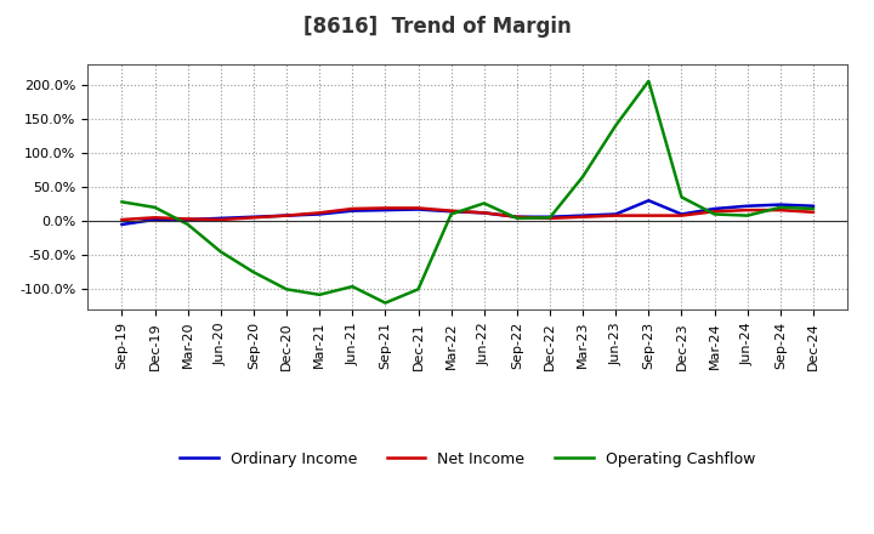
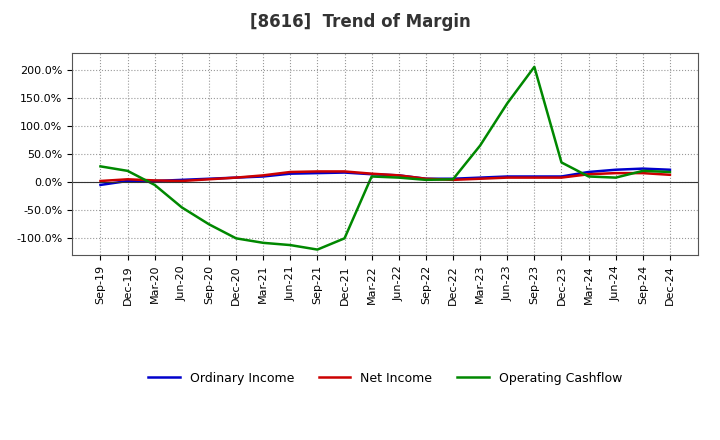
Operating Cashflow/Jun-21: -96% -> -112%
Operating Cashflow/Jun-22: 26% -> 8%
Ordinary Income/Sep-23: 30% -> 10%
